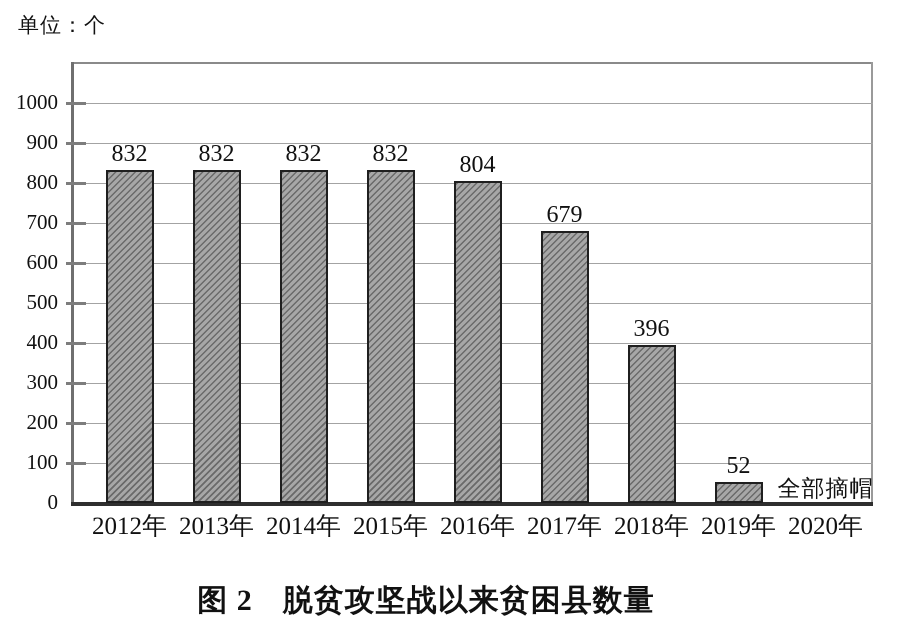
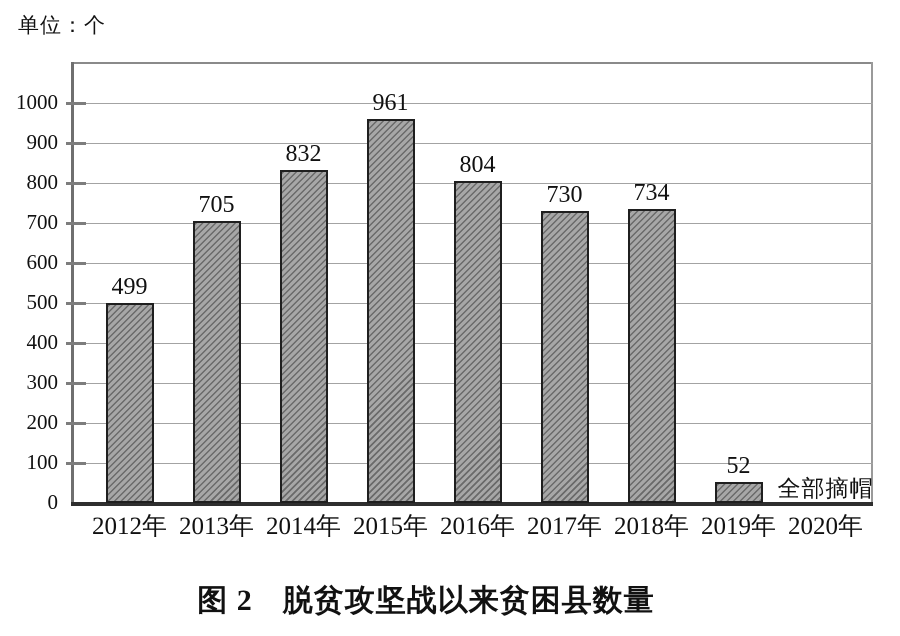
2012年: 832 -> 499
2013年: 832 -> 705
2015年: 832 -> 961
2017年: 679 -> 730
2018年: 396 -> 734
